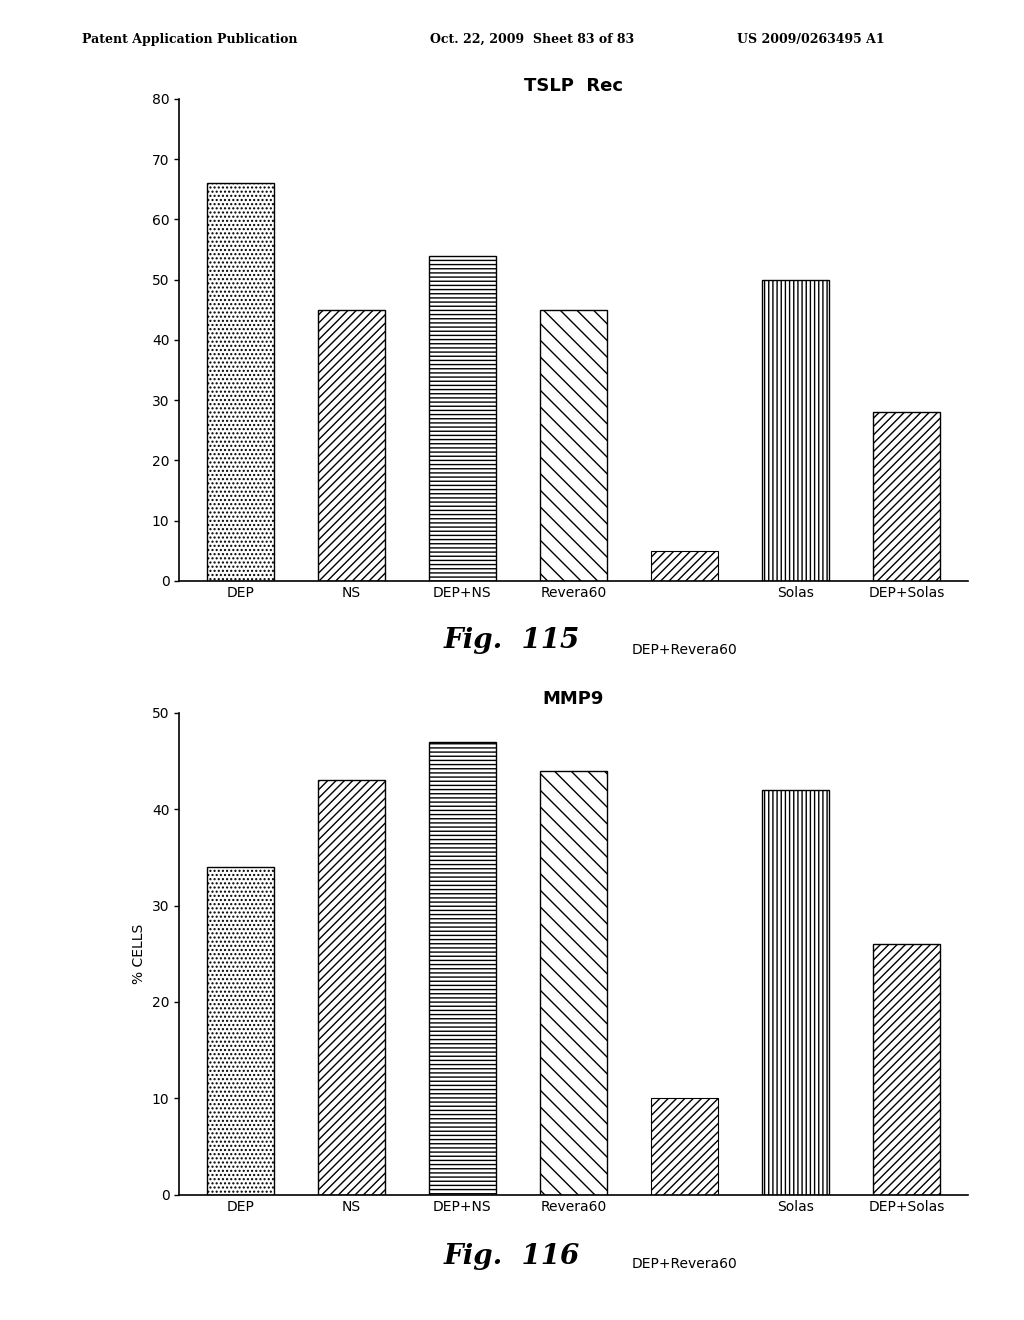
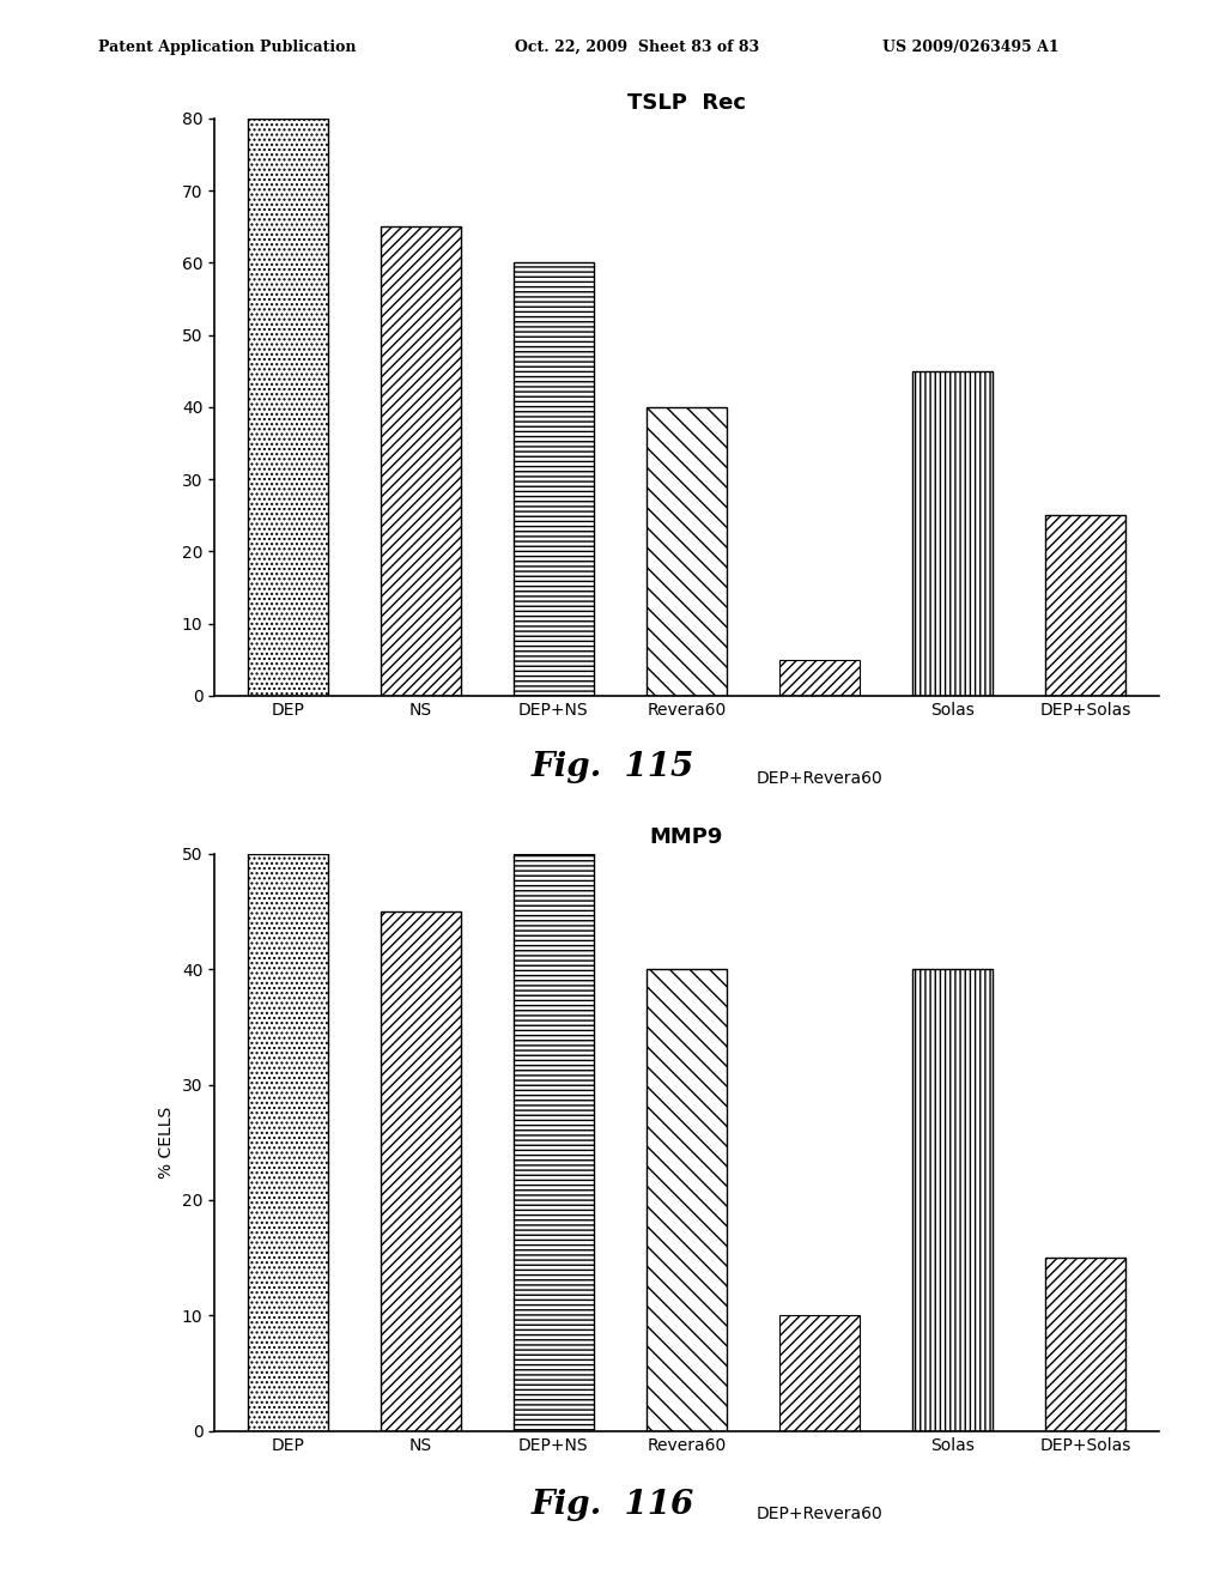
TSLP Rec/DEP: 66 -> 80
TSLP Rec/NS: 45 -> 65
TSLP Rec/DEP+NS: 54 -> 60
TSLP Rec/Revera60: 45 -> 40
TSLP Rec/Solas: 50 -> 45
TSLP Rec/DEP+Solas: 28 -> 25
MMP9/DEP: 34 -> 50
MMP9/NS: 43 -> 45
MMP9/DEP+NS: 47 -> 50
MMP9/Revera60: 44 -> 40
MMP9/Solas: 42 -> 40
MMP9/DEP+Solas: 26 -> 15
